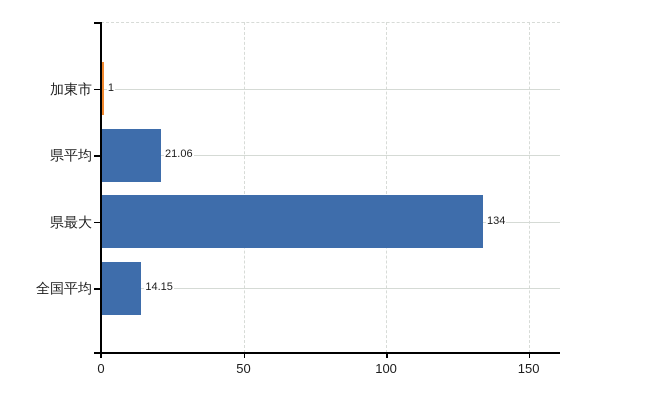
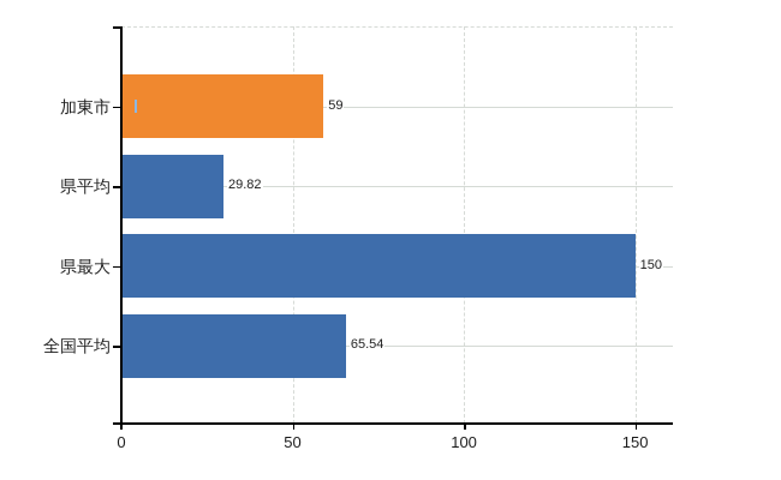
加東市: 1 -> 59
県平均: 21.06 -> 29.82
県最大: 134 -> 150
全国平均: 14.15 -> 65.54
